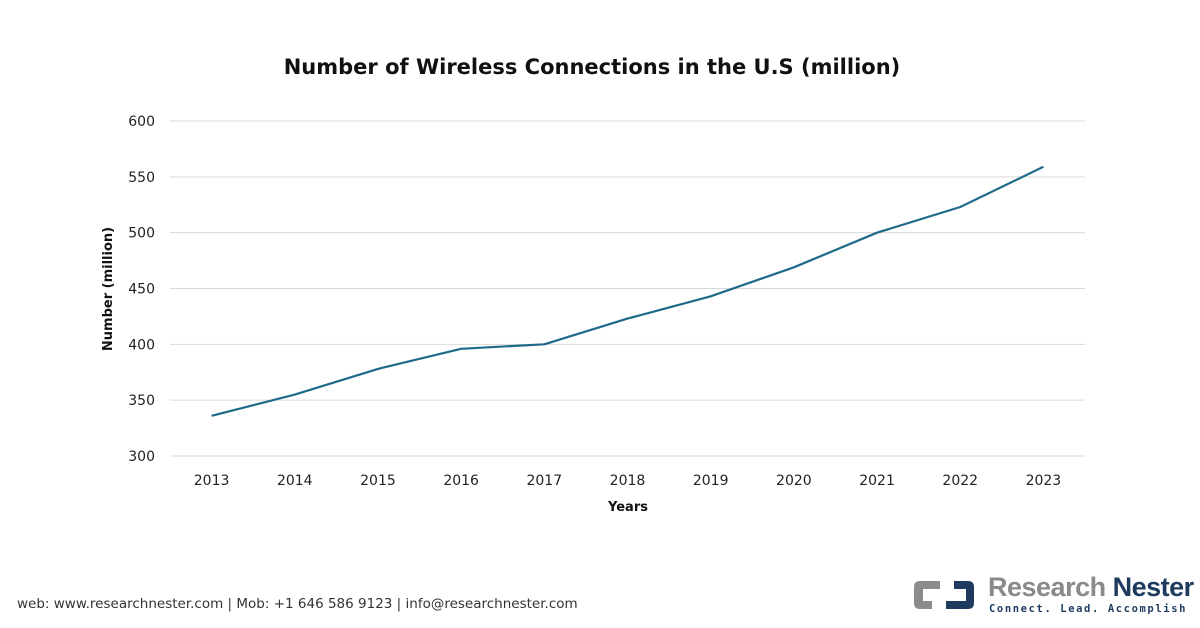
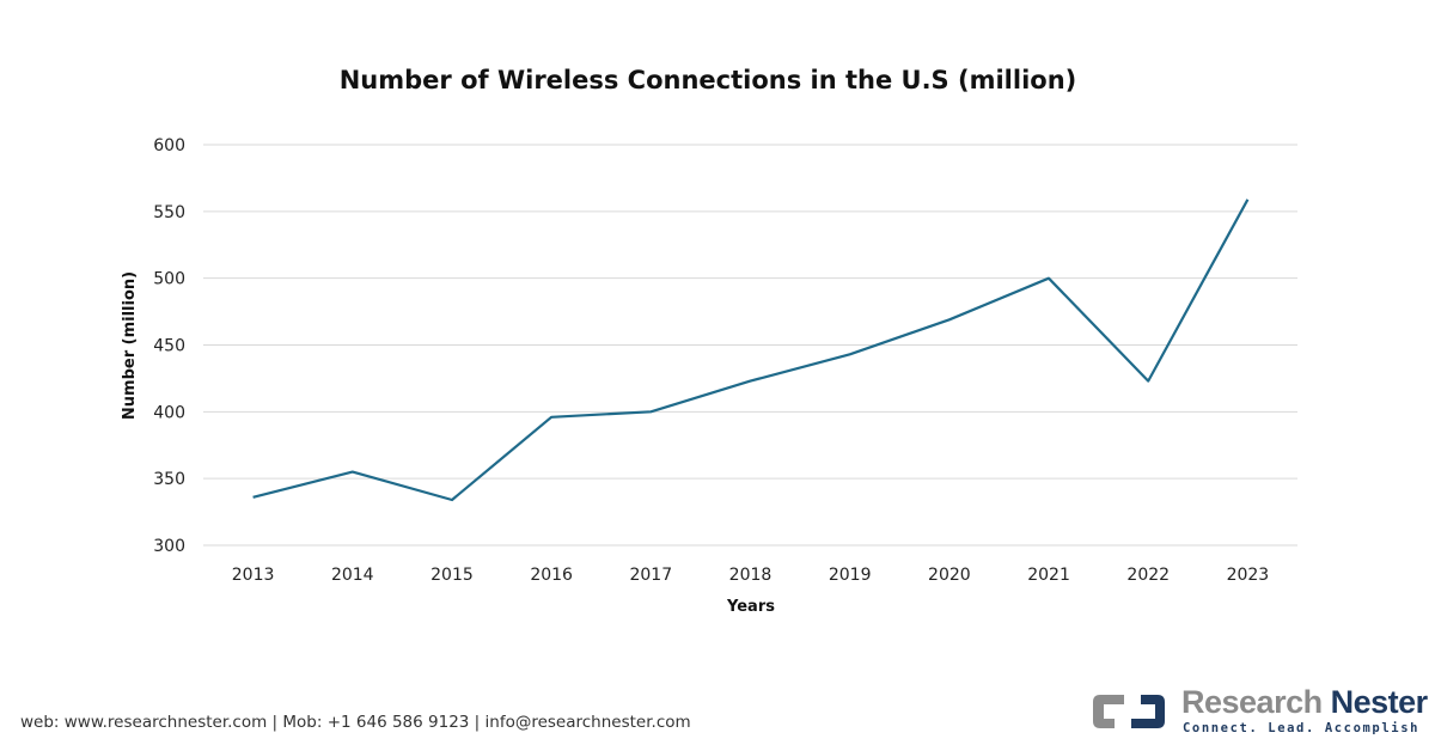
2015: 378 -> 334
2022: 523 -> 423
